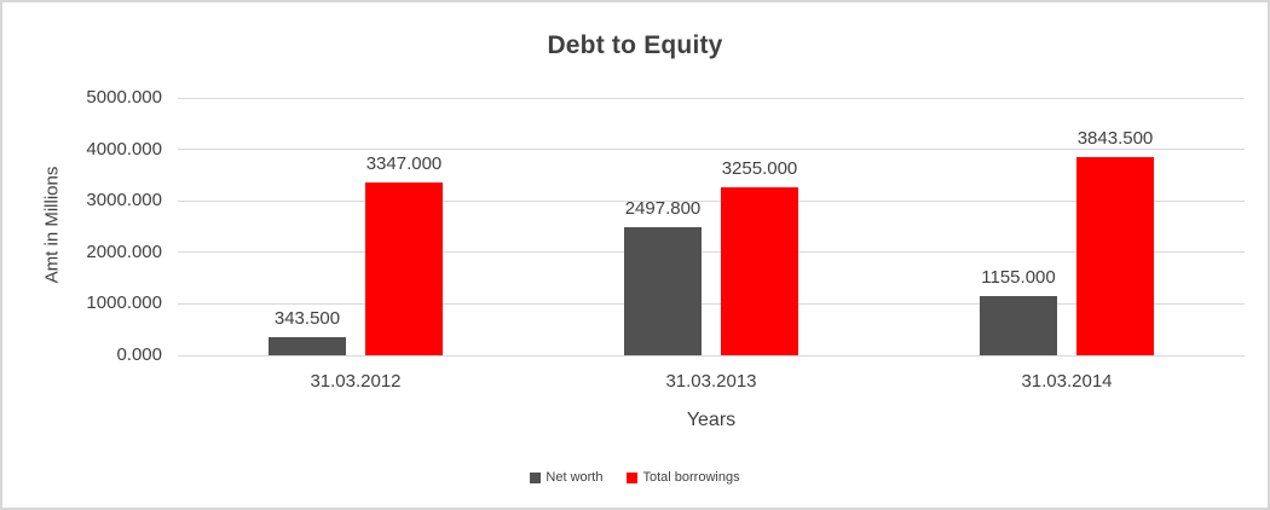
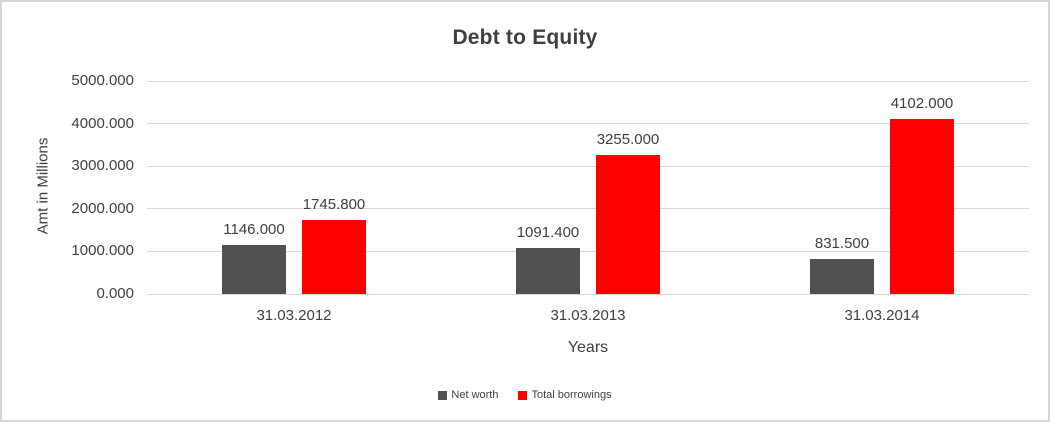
Net worth/31.03.2012: 343.500 -> 1146.000
Total borrowings/31.03.2012: 3347.000 -> 1745.800
Net worth/31.03.2013: 2497.800 -> 1091.400
Net worth/31.03.2014: 1155.000 -> 831.500
Total borrowings/31.03.2014: 3843.500 -> 4102.000
